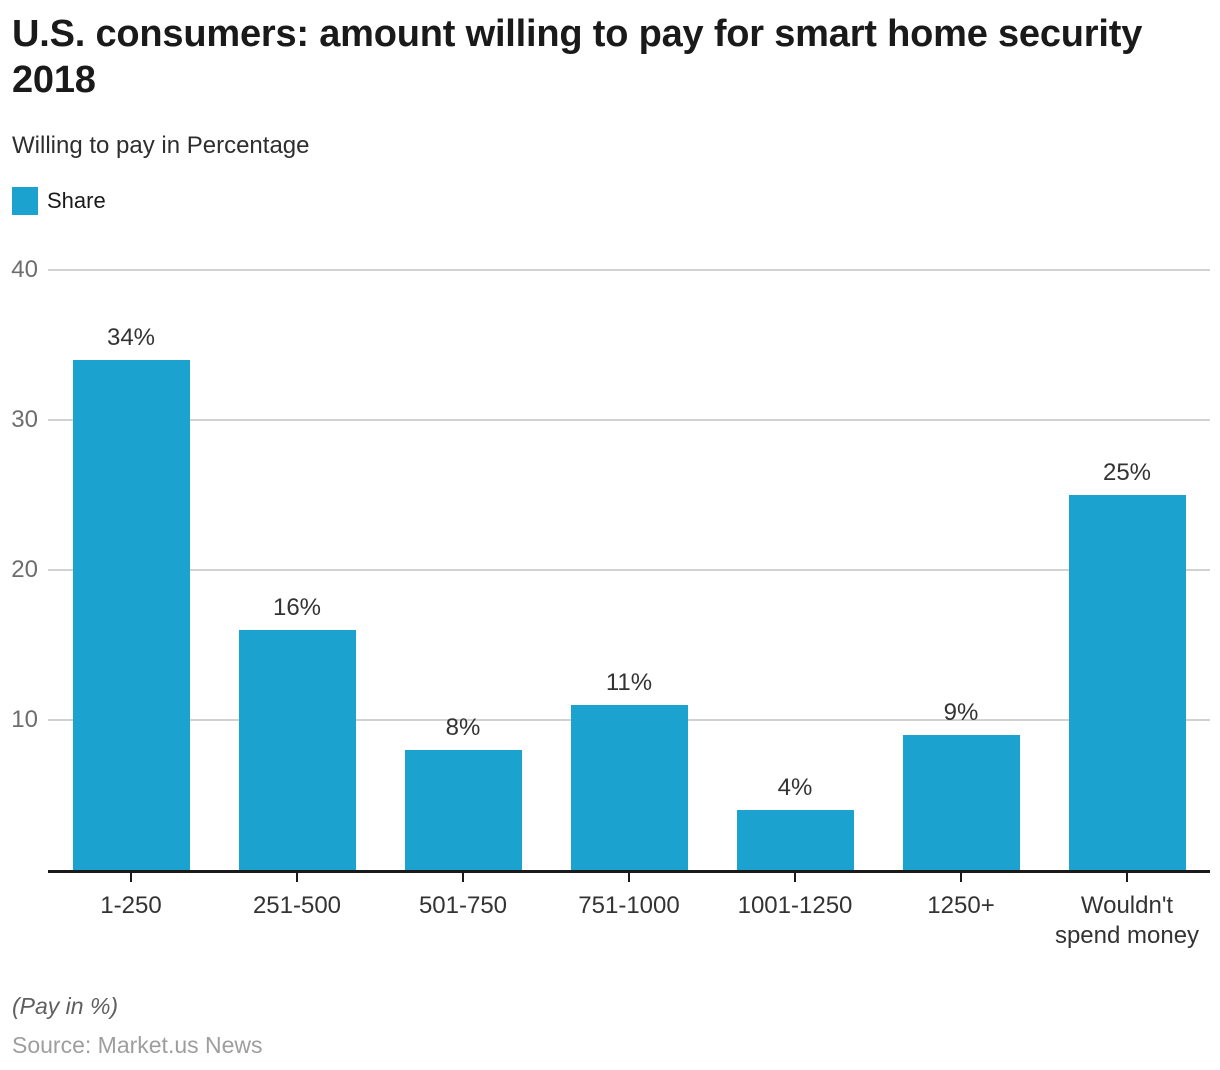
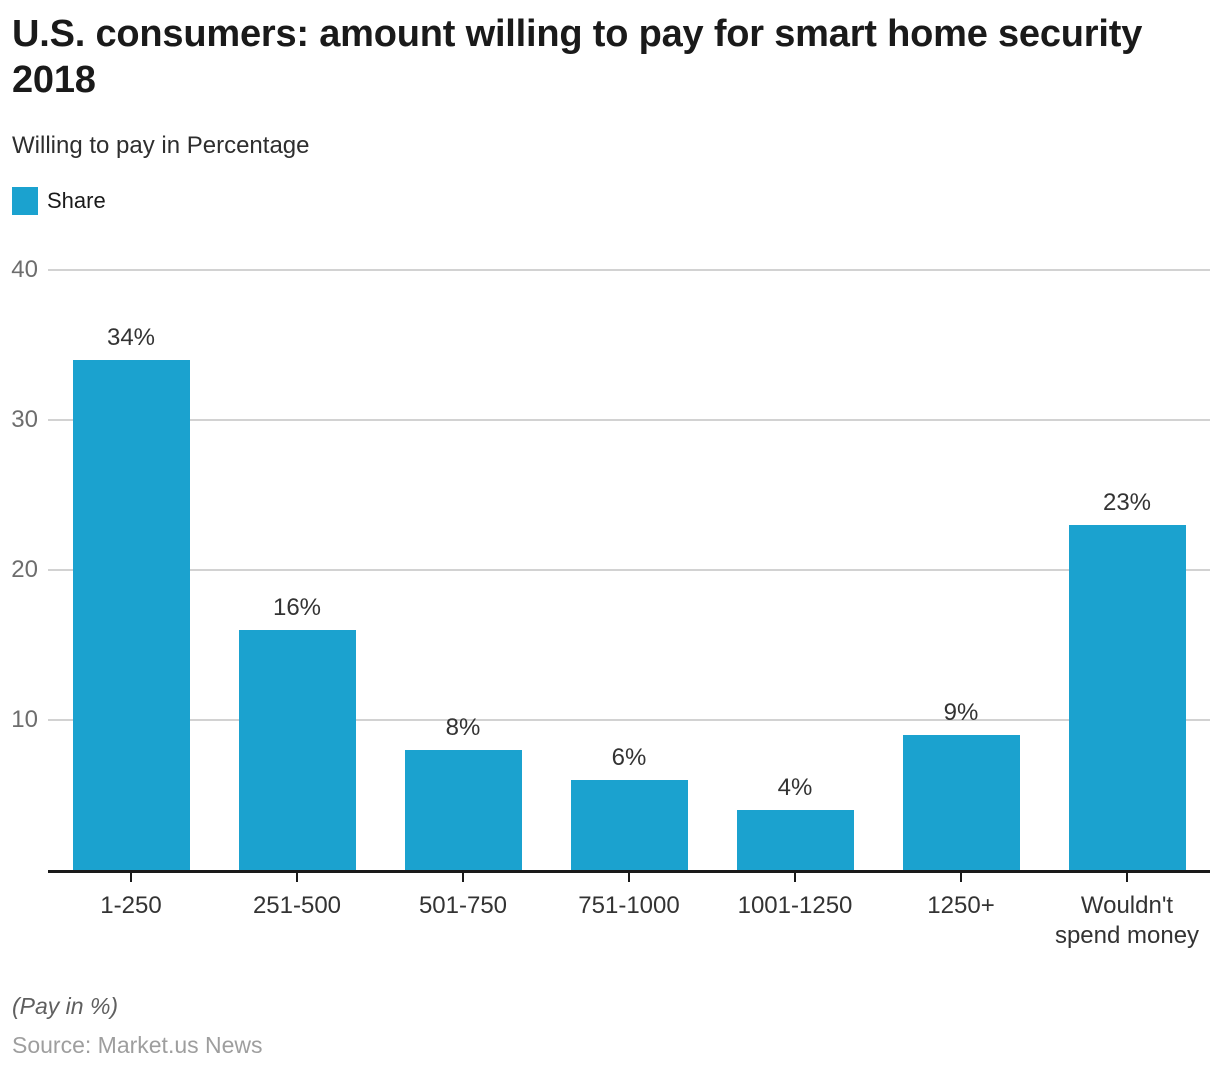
751-1000: 11% -> 6%
Wouldn't spend money: 25% -> 23%
